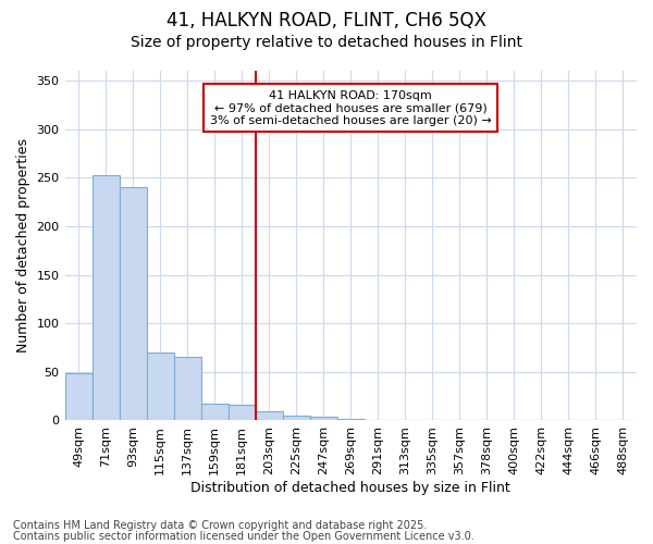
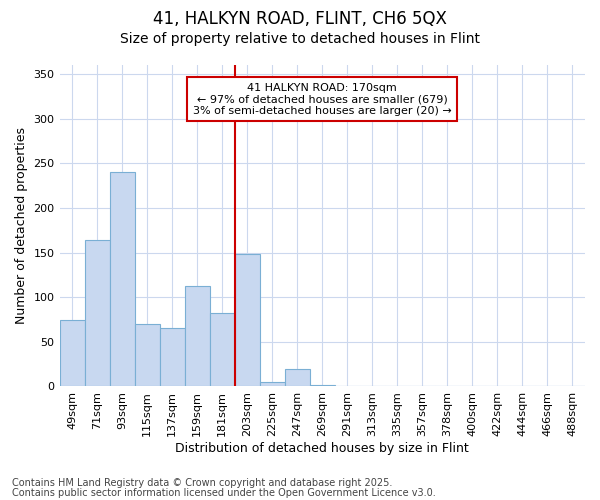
49sqm: 49 -> 74
71sqm: 252 -> 164
159sqm: 17 -> 112
181sqm: 16 -> 82
203sqm: 9 -> 148
247sqm: 4 -> 20
